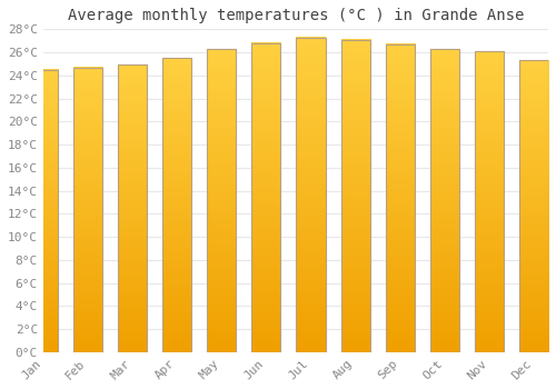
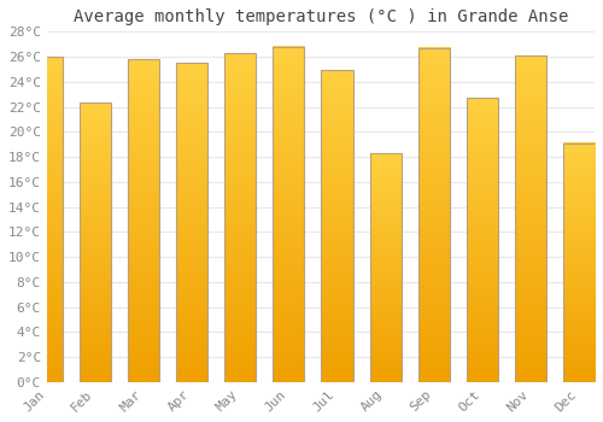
Jan: 24.5°C -> 26.0°C
Feb: 24.7°C -> 22.3°C
Mar: 24.9°C -> 25.8°C
Jul: 27.3°C -> 24.9°C
Aug: 27.1°C -> 18.3°C
Oct: 26.3°C -> 22.7°C
Dec: 25.3°C -> 19.1°C
